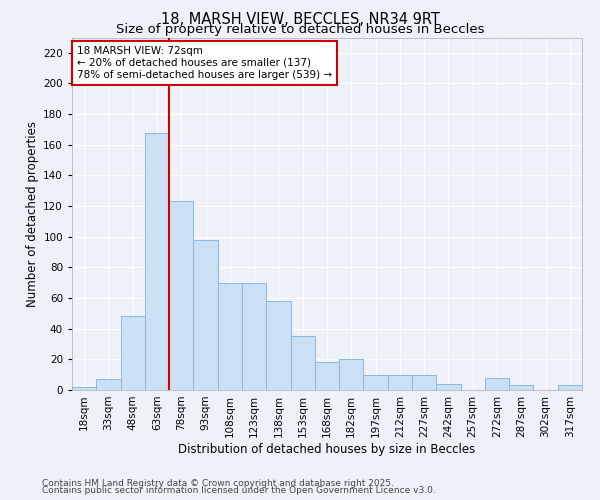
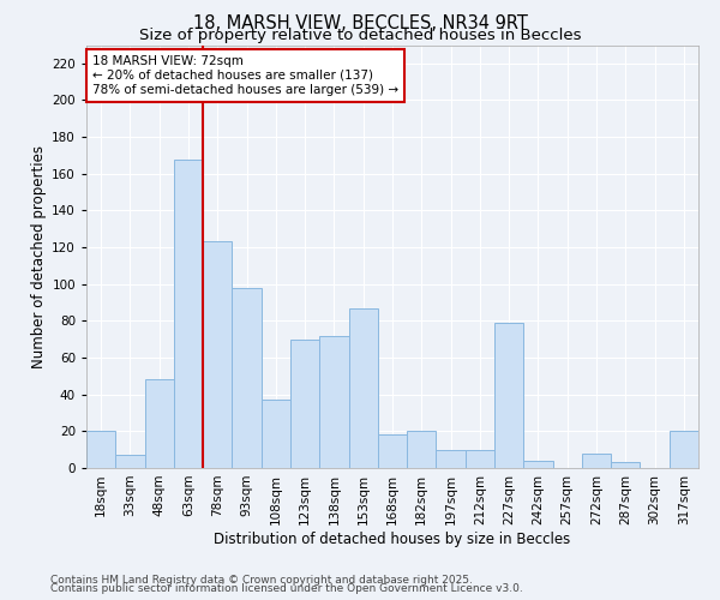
18sqm: 2 -> 20
108sqm: 70 -> 37
138sqm: 58 -> 72
153sqm: 35 -> 87
227sqm: 10 -> 79
317sqm: 3 -> 20
